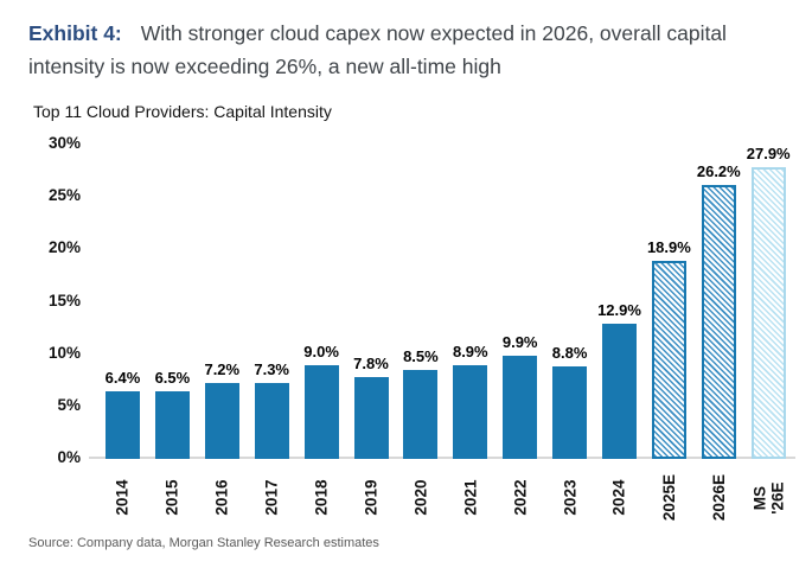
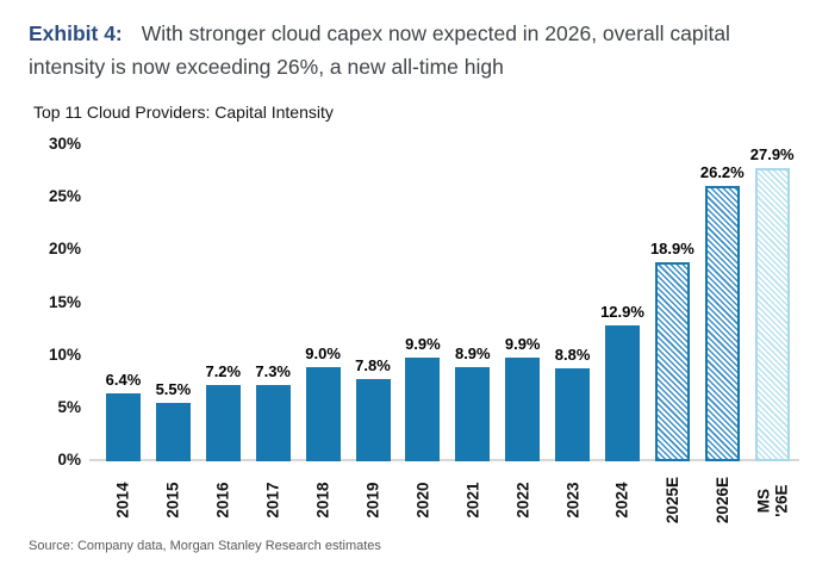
2015: 6.5% -> 5.5%
2020: 8.5% -> 9.9%
